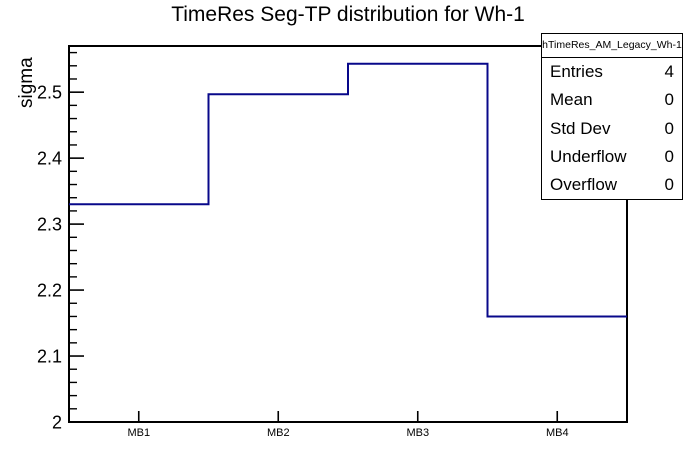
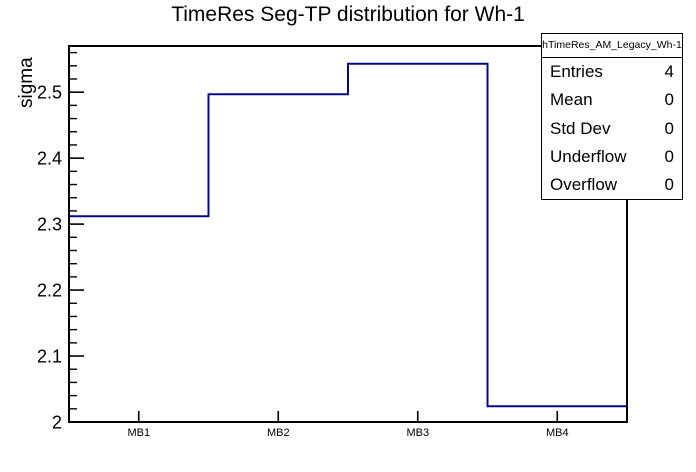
MB1: 2.33 -> 2.31
MB4: 2.16 -> 2.02
